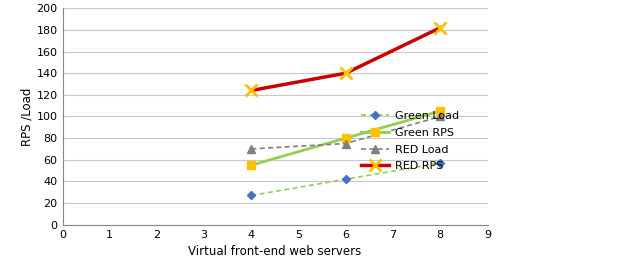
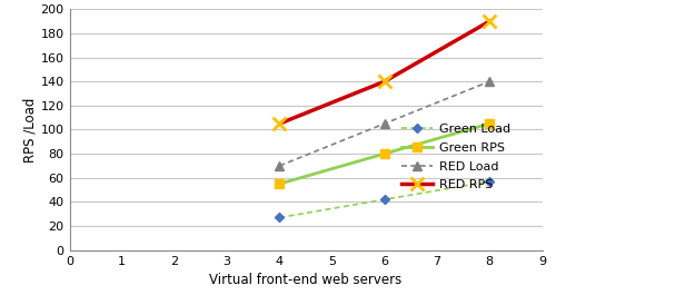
RED RPS/4: 124 -> 105
RED Load/6: 75 -> 105
RED Load/8: 100 -> 140
RED RPS/8: 182 -> 190
